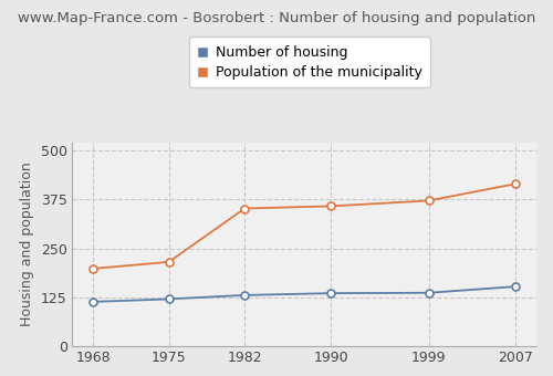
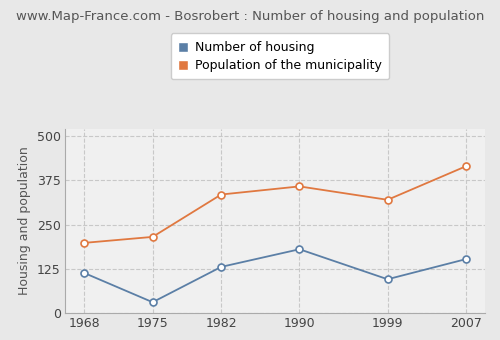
Number of housing/1975: 120 -> 30
Population of the municipality/1982: 352 -> 335
Number of housing/1990: 135 -> 180
Number of housing/1999: 136 -> 95
Population of the municipality/1999: 372 -> 320
